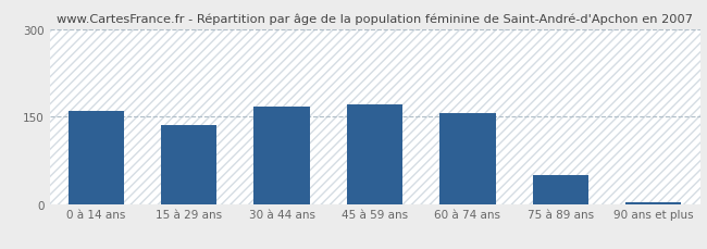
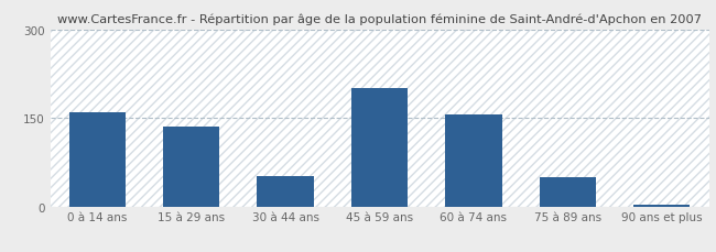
30 à 44 ans: 167 -> 52
45 à 59 ans: 171 -> 200
